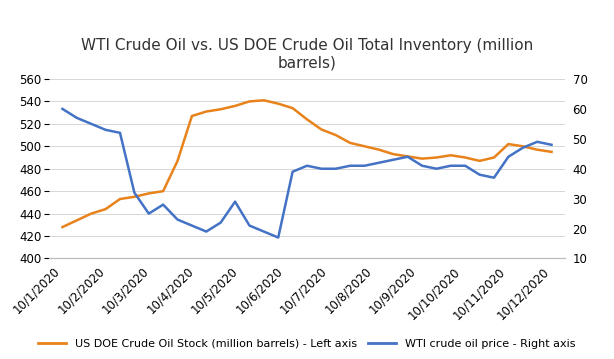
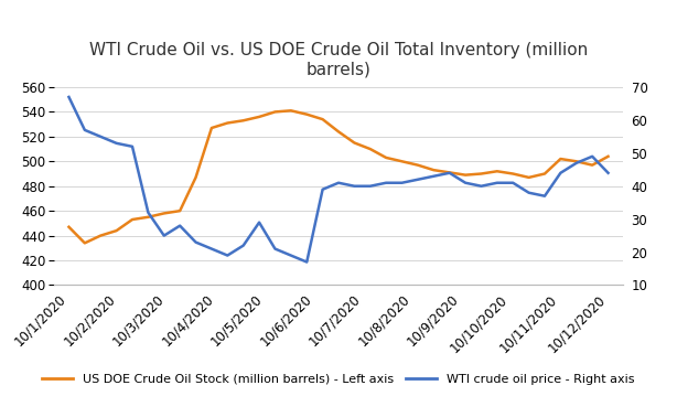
US DOE Crude Oil Stock (million barrels) - Left axis/10/1/2020: 428 -> 447
WTI crude oil price - Right axis/10/1/2020: 60 -> 67
US DOE Crude Oil Stock (million barrels) - Left axis/10/12/2020: 495 -> 504
WTI crude oil price - Right axis/10/12/2020: 48 -> 44
